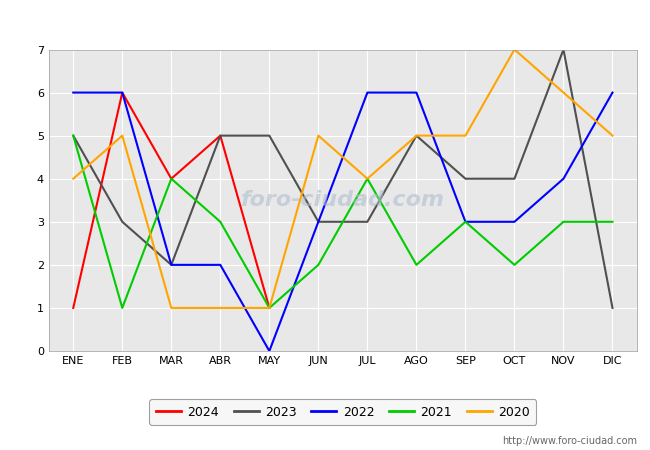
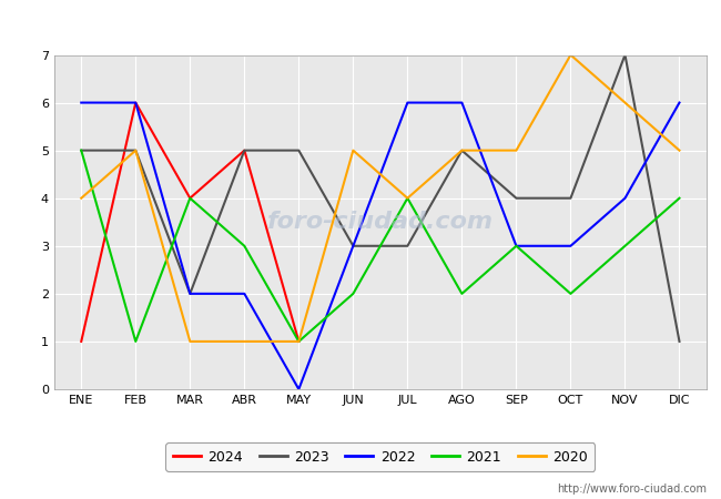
2023/FEB: 3 -> 5
2021/DIC: 3 -> 4
